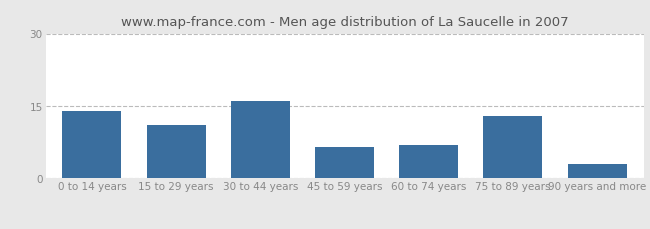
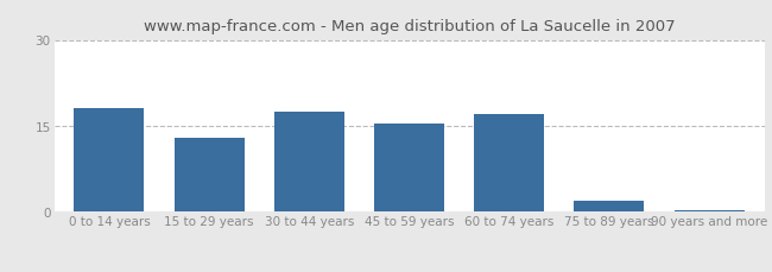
0 to 14 years: 14.0 -> 18.0
15 to 29 years: 11.0 -> 13.0
30 to 44 years: 16.0 -> 17.5
45 to 59 years: 6.5 -> 15.5
60 to 74 years: 7.0 -> 17.0
75 to 89 years: 13.0 -> 2.0
90 years and more: 3.0 -> 0.2
